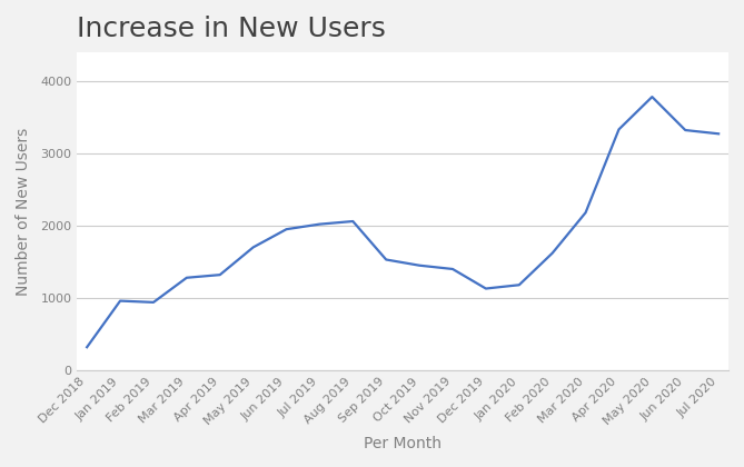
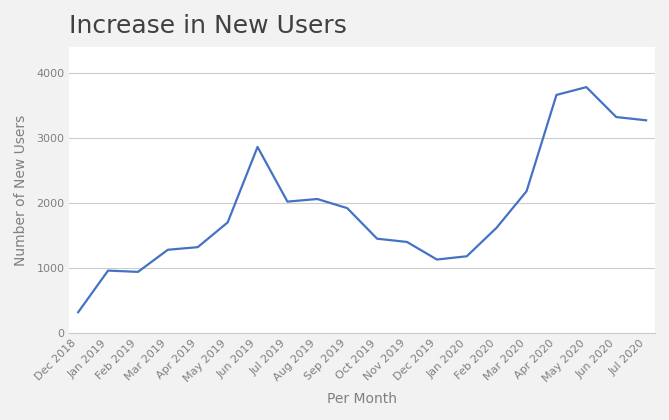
Jun 2019: 1950 -> 2860
Sep 2019: 1530 -> 1920
Apr 2020: 3330 -> 3660
